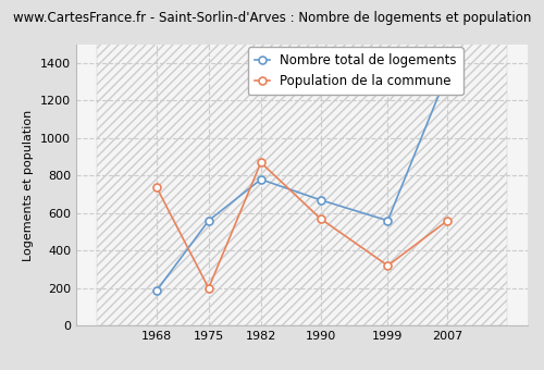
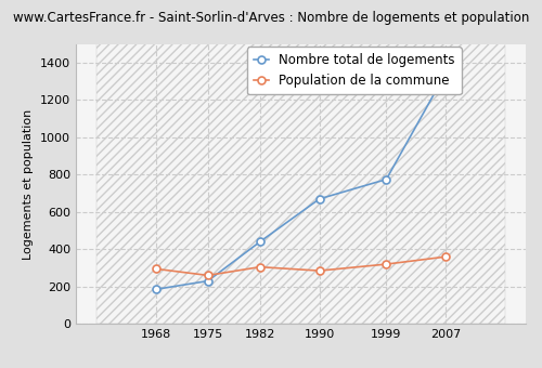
Population de la commune/1968: 740 -> 300
Nombre total de logements/1975: 560 -> 230
Population de la commune/1975: 200 -> 260
Nombre total de logements/1982: 780 -> 440
Population de la commune/1982: 870 -> 300
Population de la commune/1990: 570 -> 280
Nombre total de logements/1999: 560 -> 780
Population de la commune/2007: 560 -> 360
